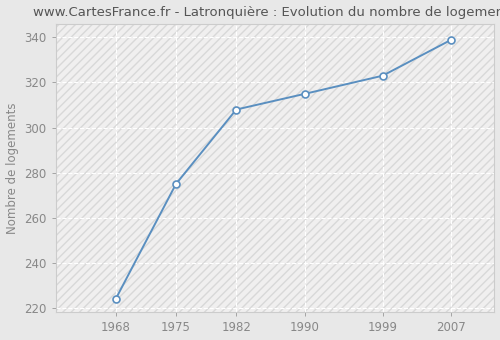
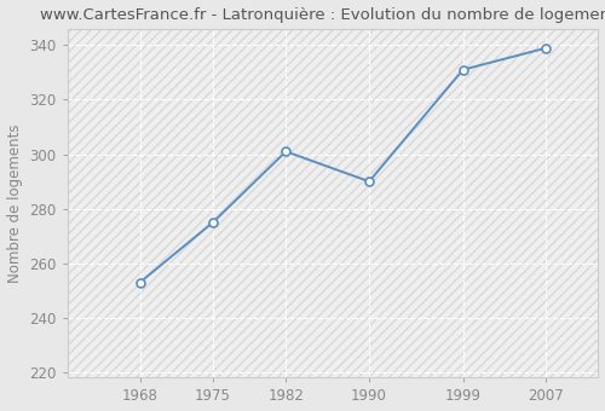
1968: 224 -> 253
1982: 308 -> 301
1990: 315 -> 290
1999: 323 -> 331
